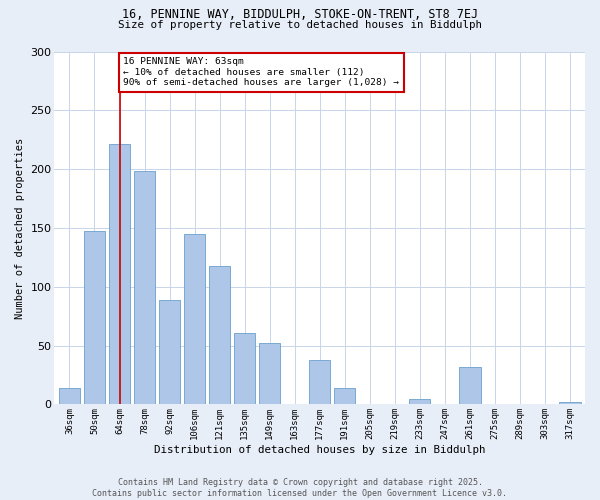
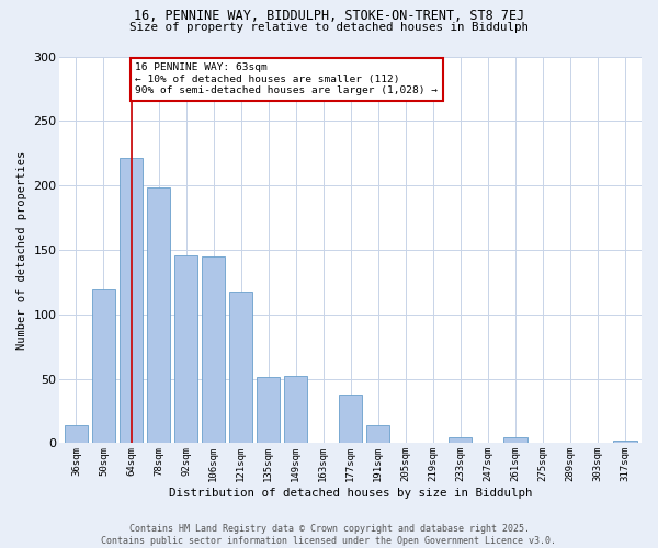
50sqm: 147 -> 119
92sqm: 89 -> 146
135sqm: 61 -> 51
261sqm: 32 -> 5
